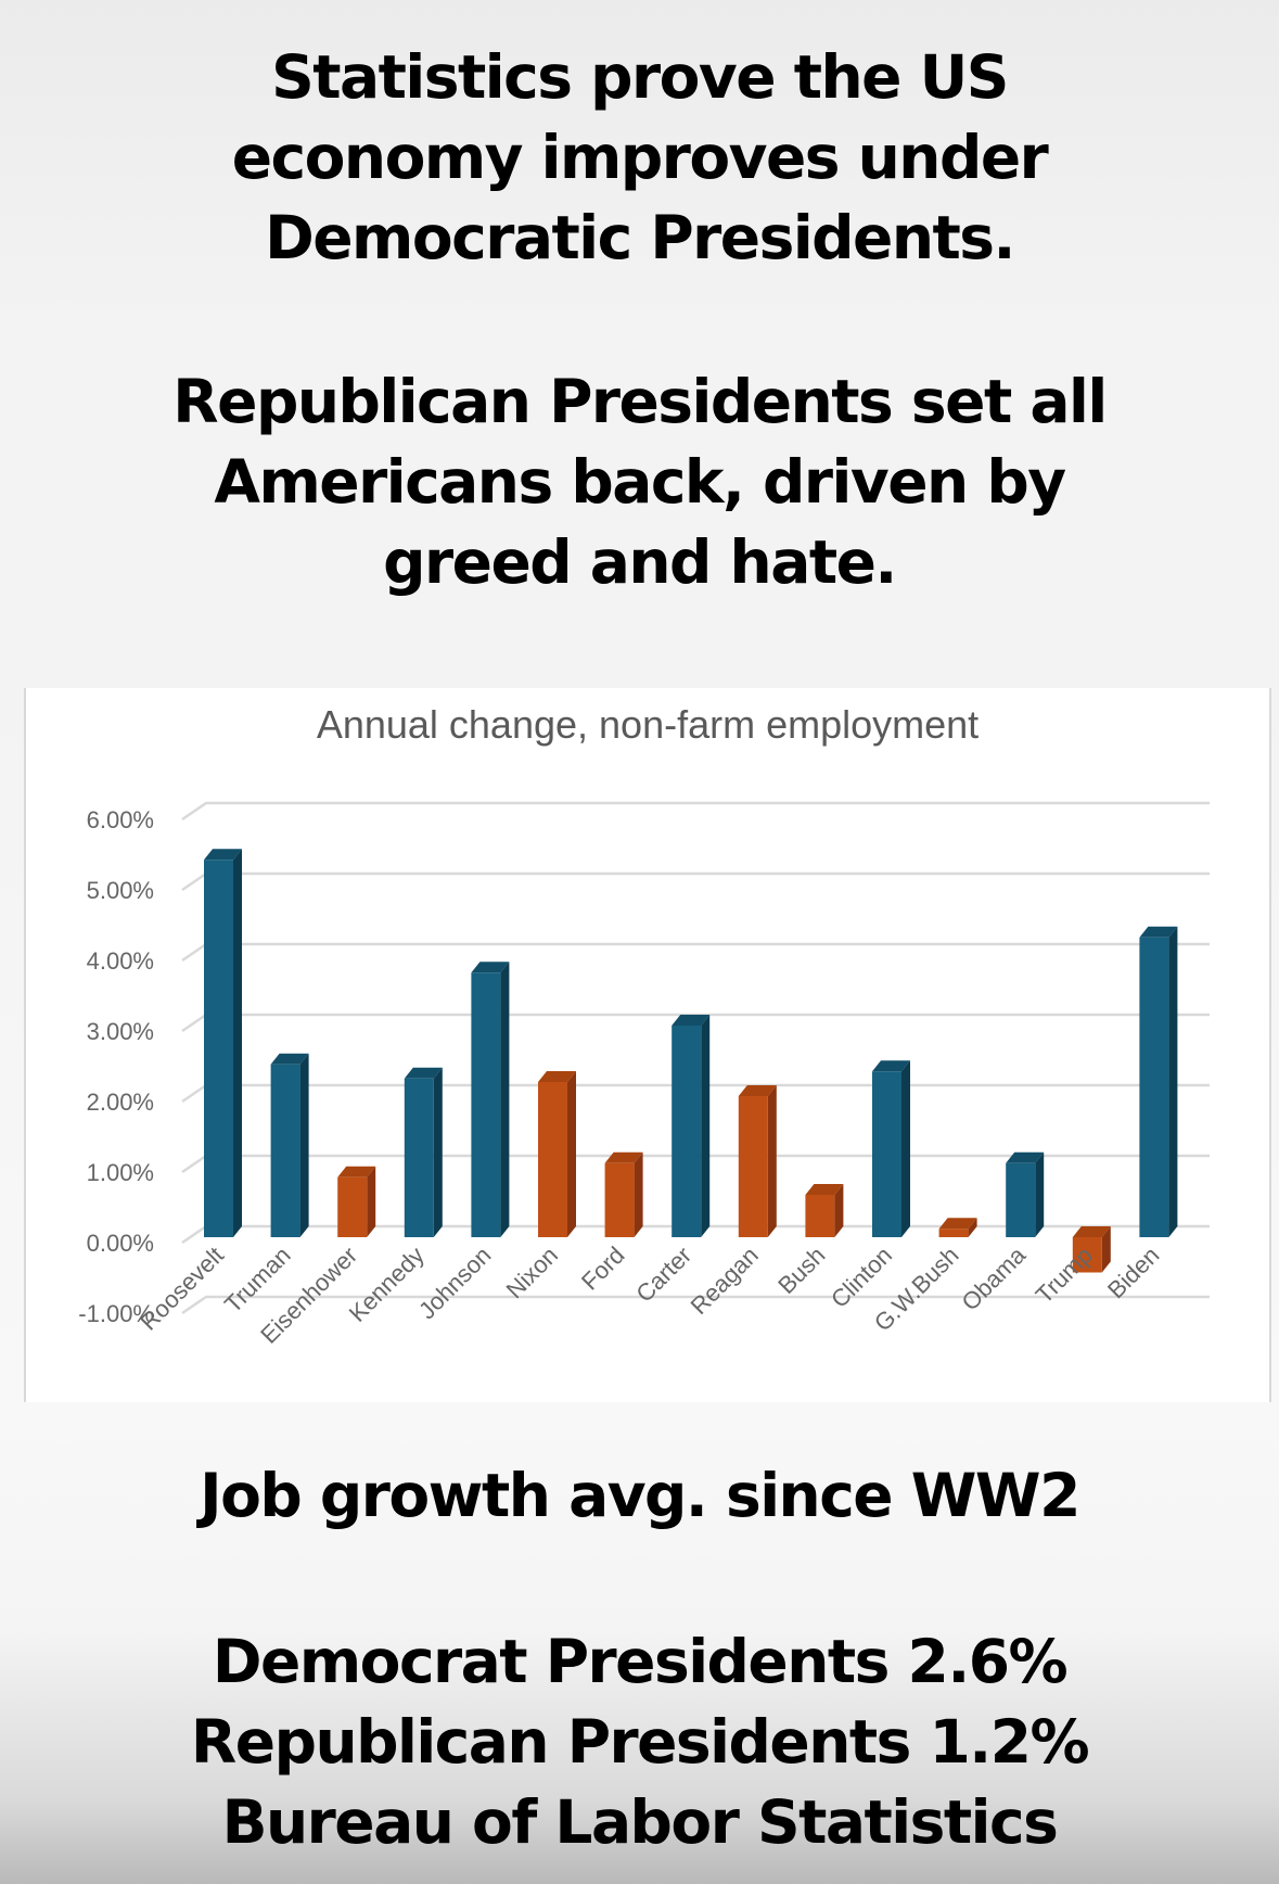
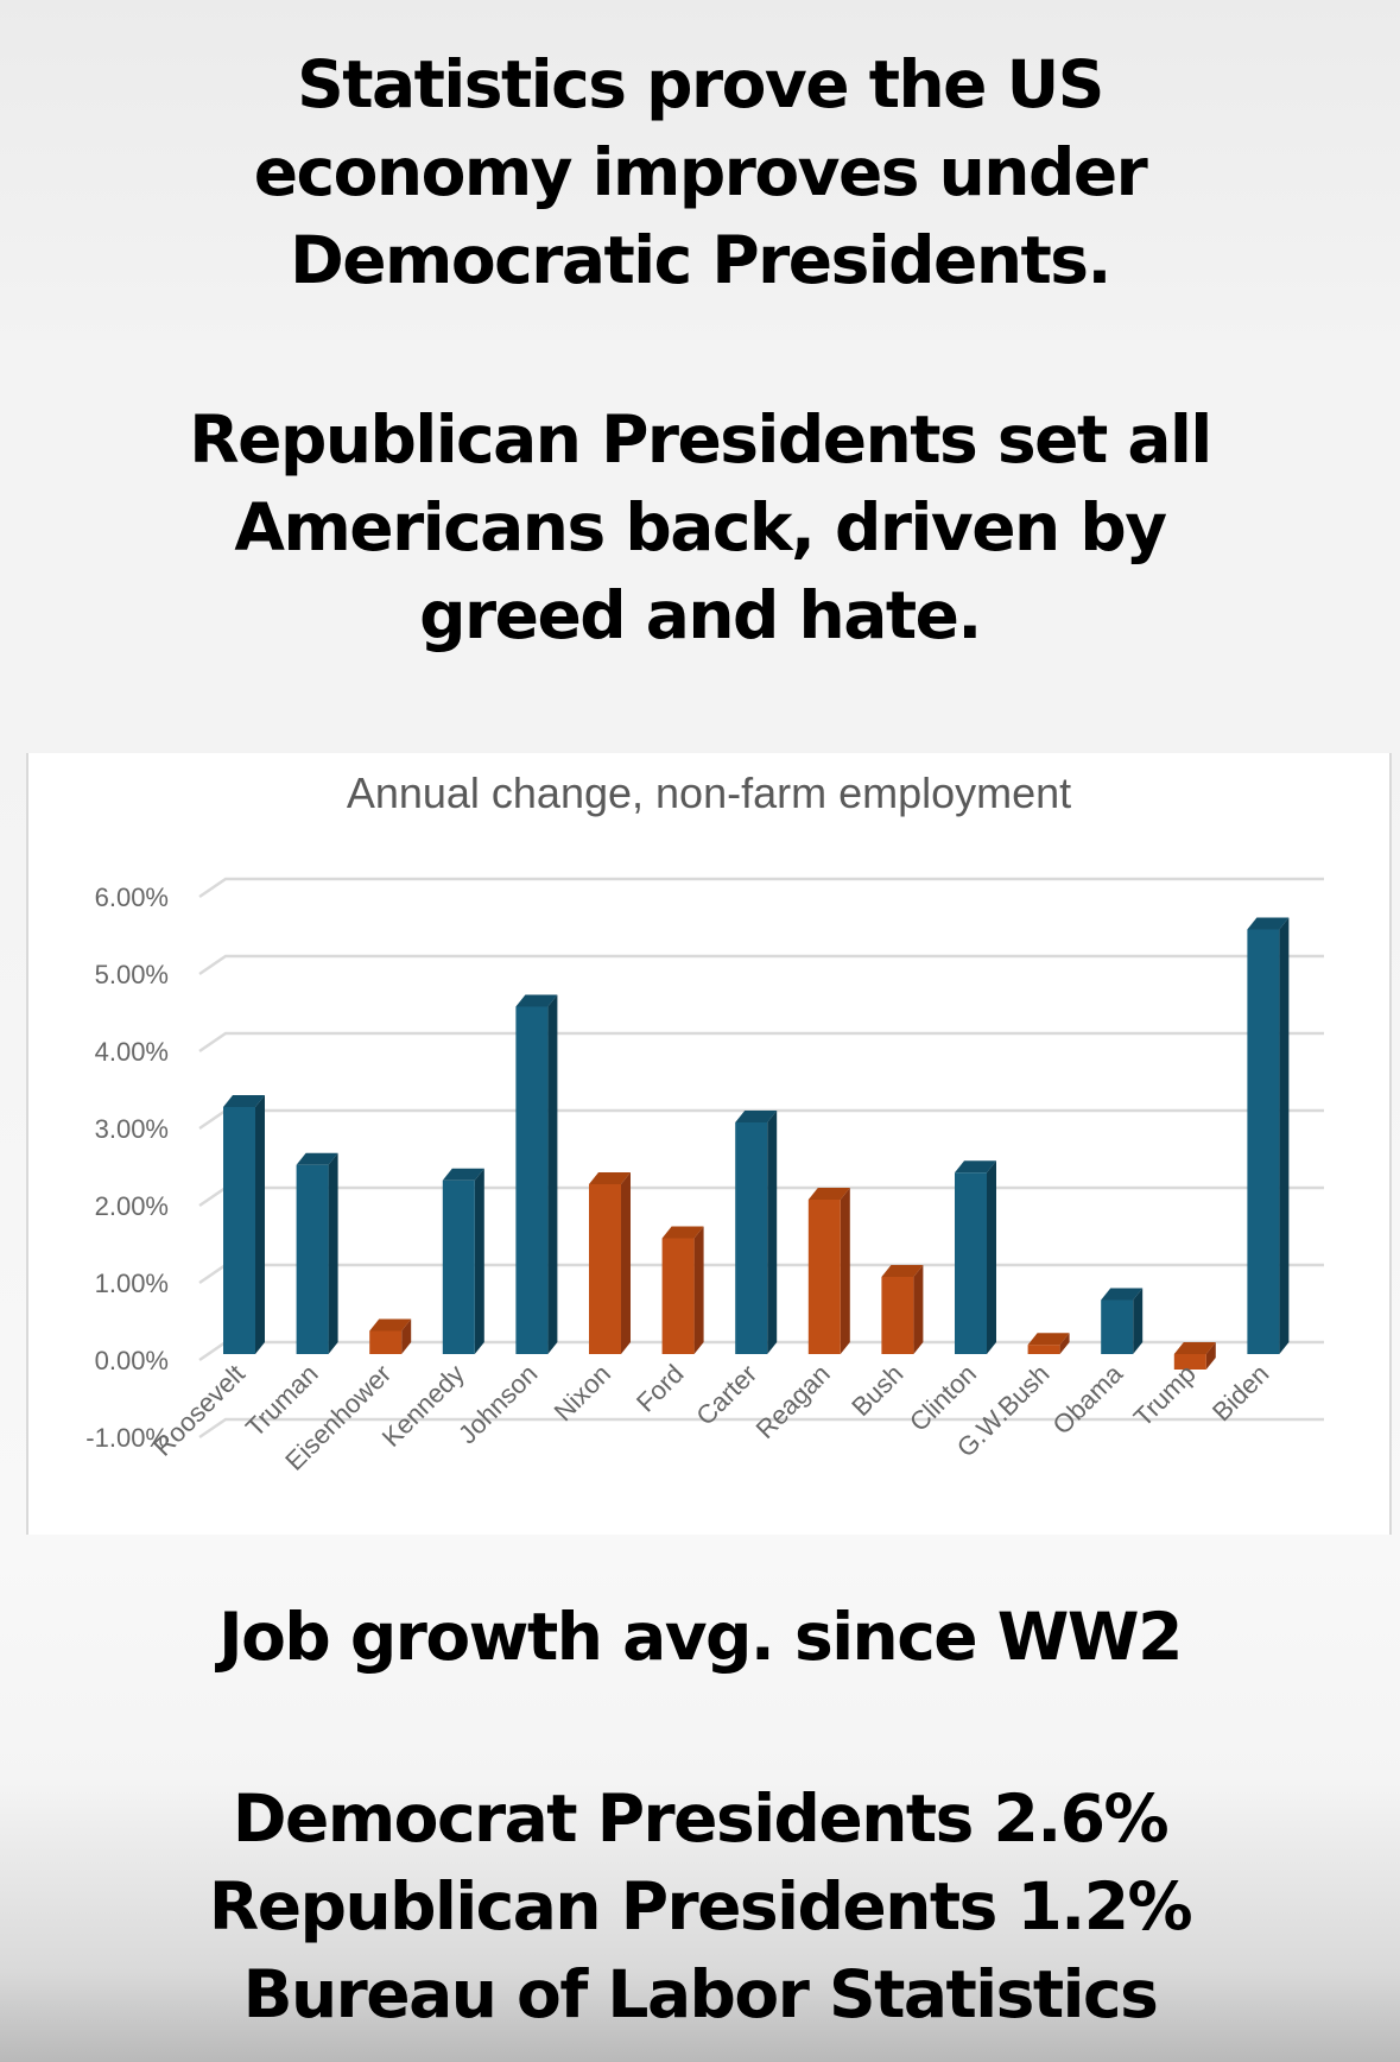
Roosevelt: 5.3% -> 3.2%
Eisenhower: 0.8% -> 0.3%
Johnson: 3.8% -> 4.5%
Ford: 1.1% -> 1.5%
Bush: 0.6% -> 1.0%
Obama: 1.1% -> 0.7%
Trump: -0.5% -> -0.2%
Biden: 4.2% -> 5.5%
